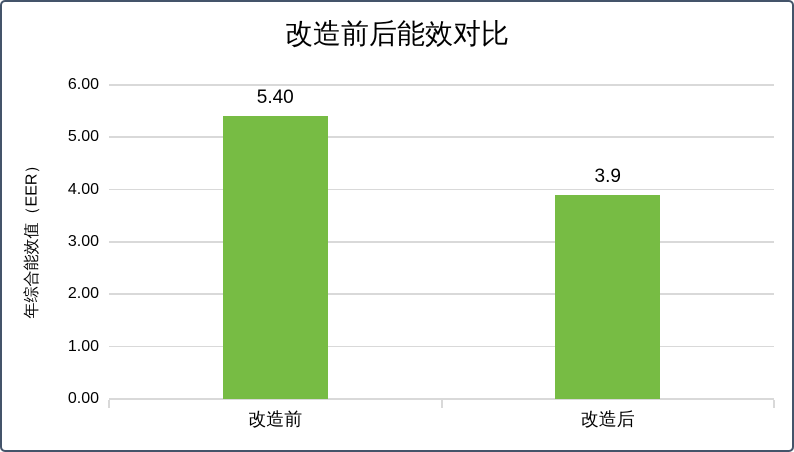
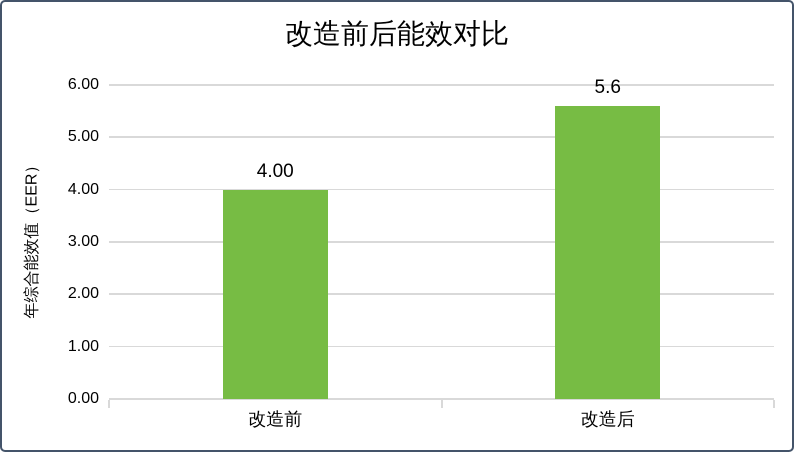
改造前: 5.40 -> 4.00
改造后: 3.9 -> 5.6
